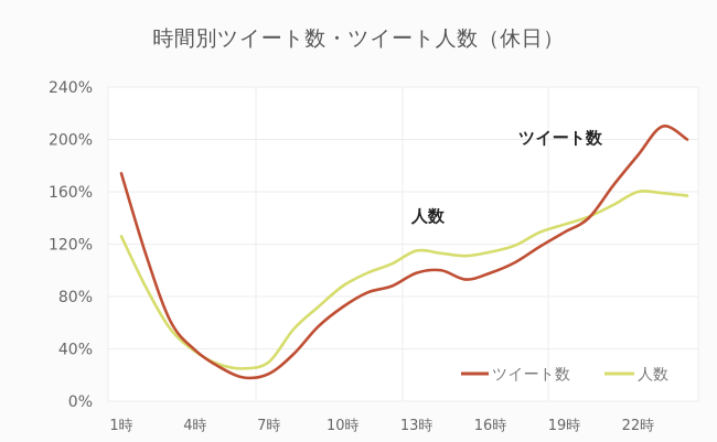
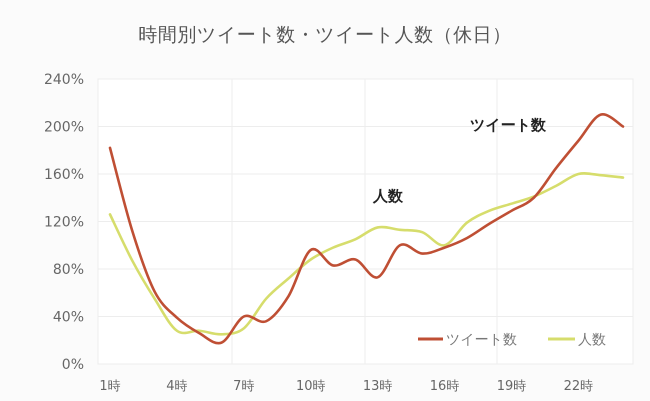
ツイート数/1時: 174% -> 182%
人数/4時: 38% -> 28%
ツイート数/7時: 21% -> 40%
ツイート数/10時: 72% -> 96%
ツイート数/13時: 98% -> 73%
人数/16時: 114% -> 100%
